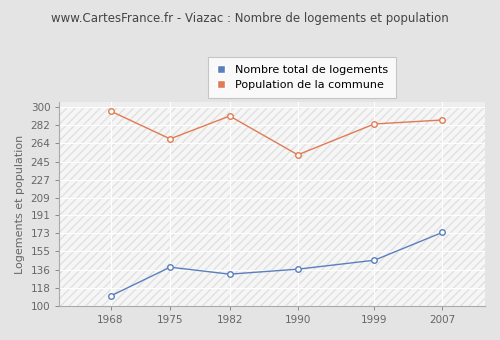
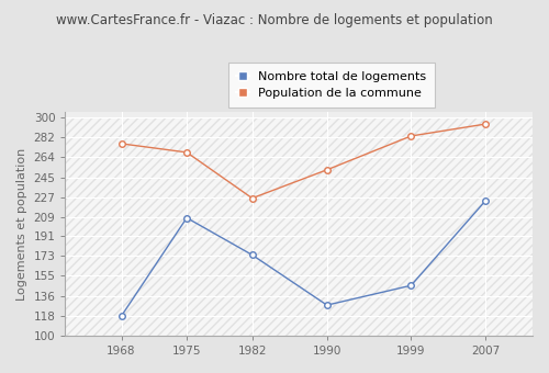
Nombre total de logements/1968: 110 -> 118
Population de la commune/1968: 296 -> 276
Nombre total de logements/1975: 139 -> 208
Nombre total de logements/1982: 132 -> 174
Population de la commune/1982: 291 -> 226
Nombre total de logements/1990: 137 -> 128
Nombre total de logements/2007: 174 -> 224
Population de la commune/2007: 287 -> 294
